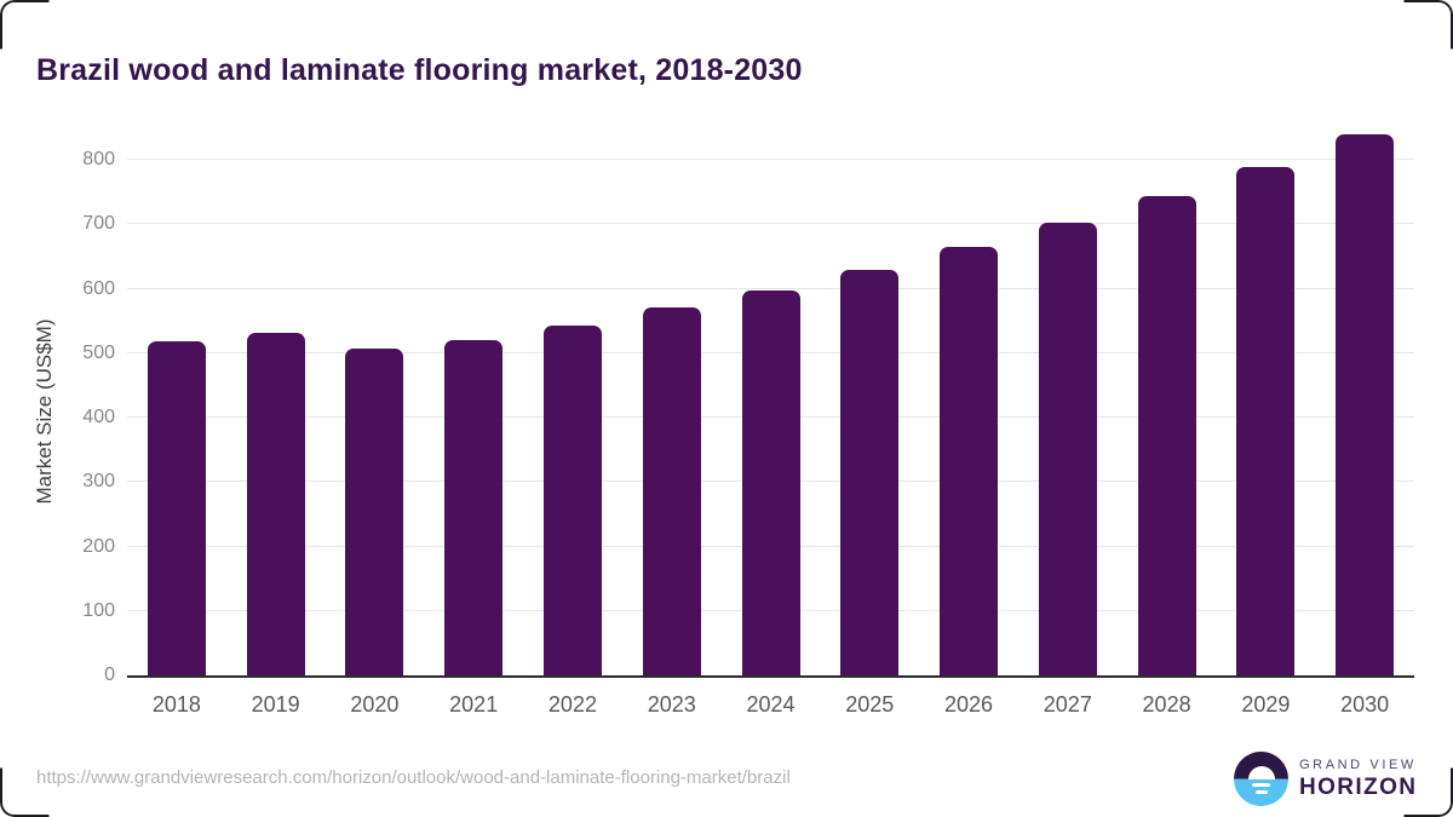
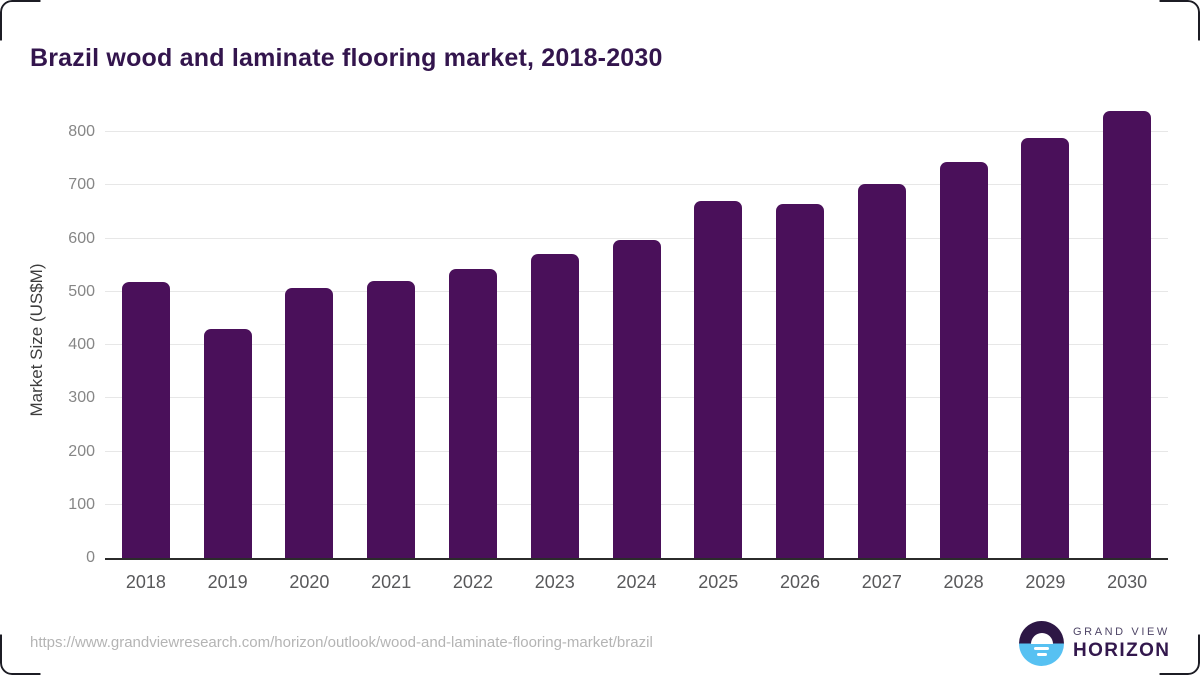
2019: 530 -> 430
2025: 630 -> 670
